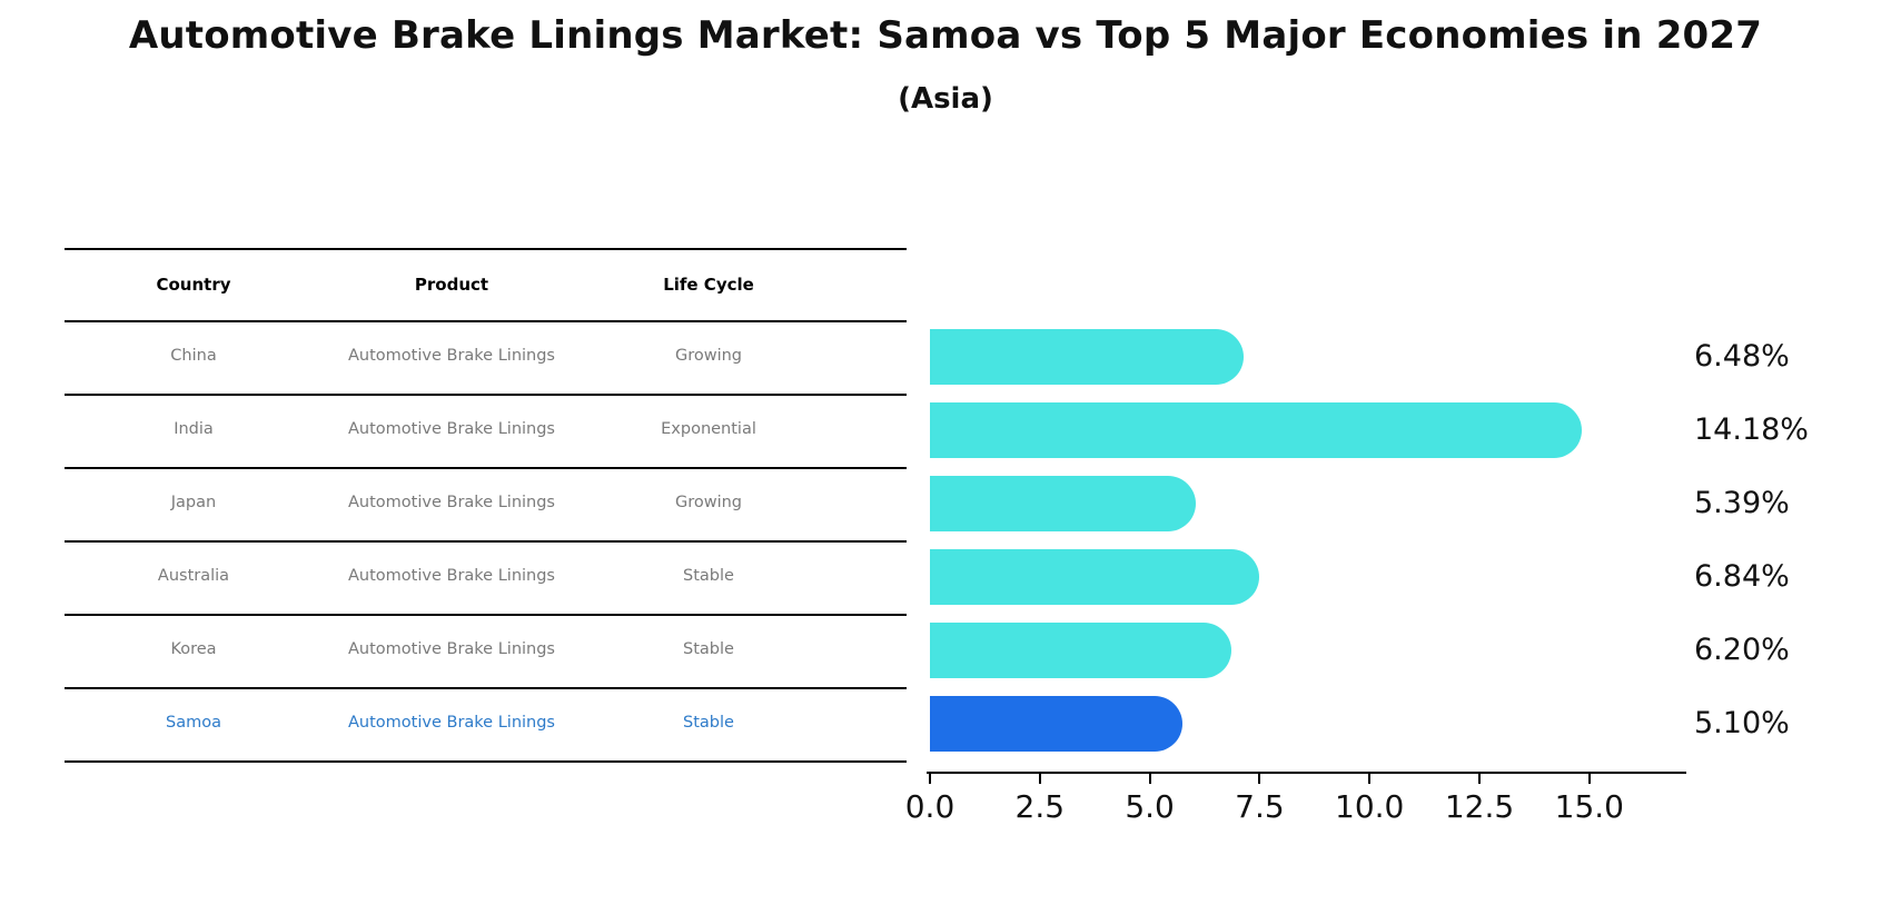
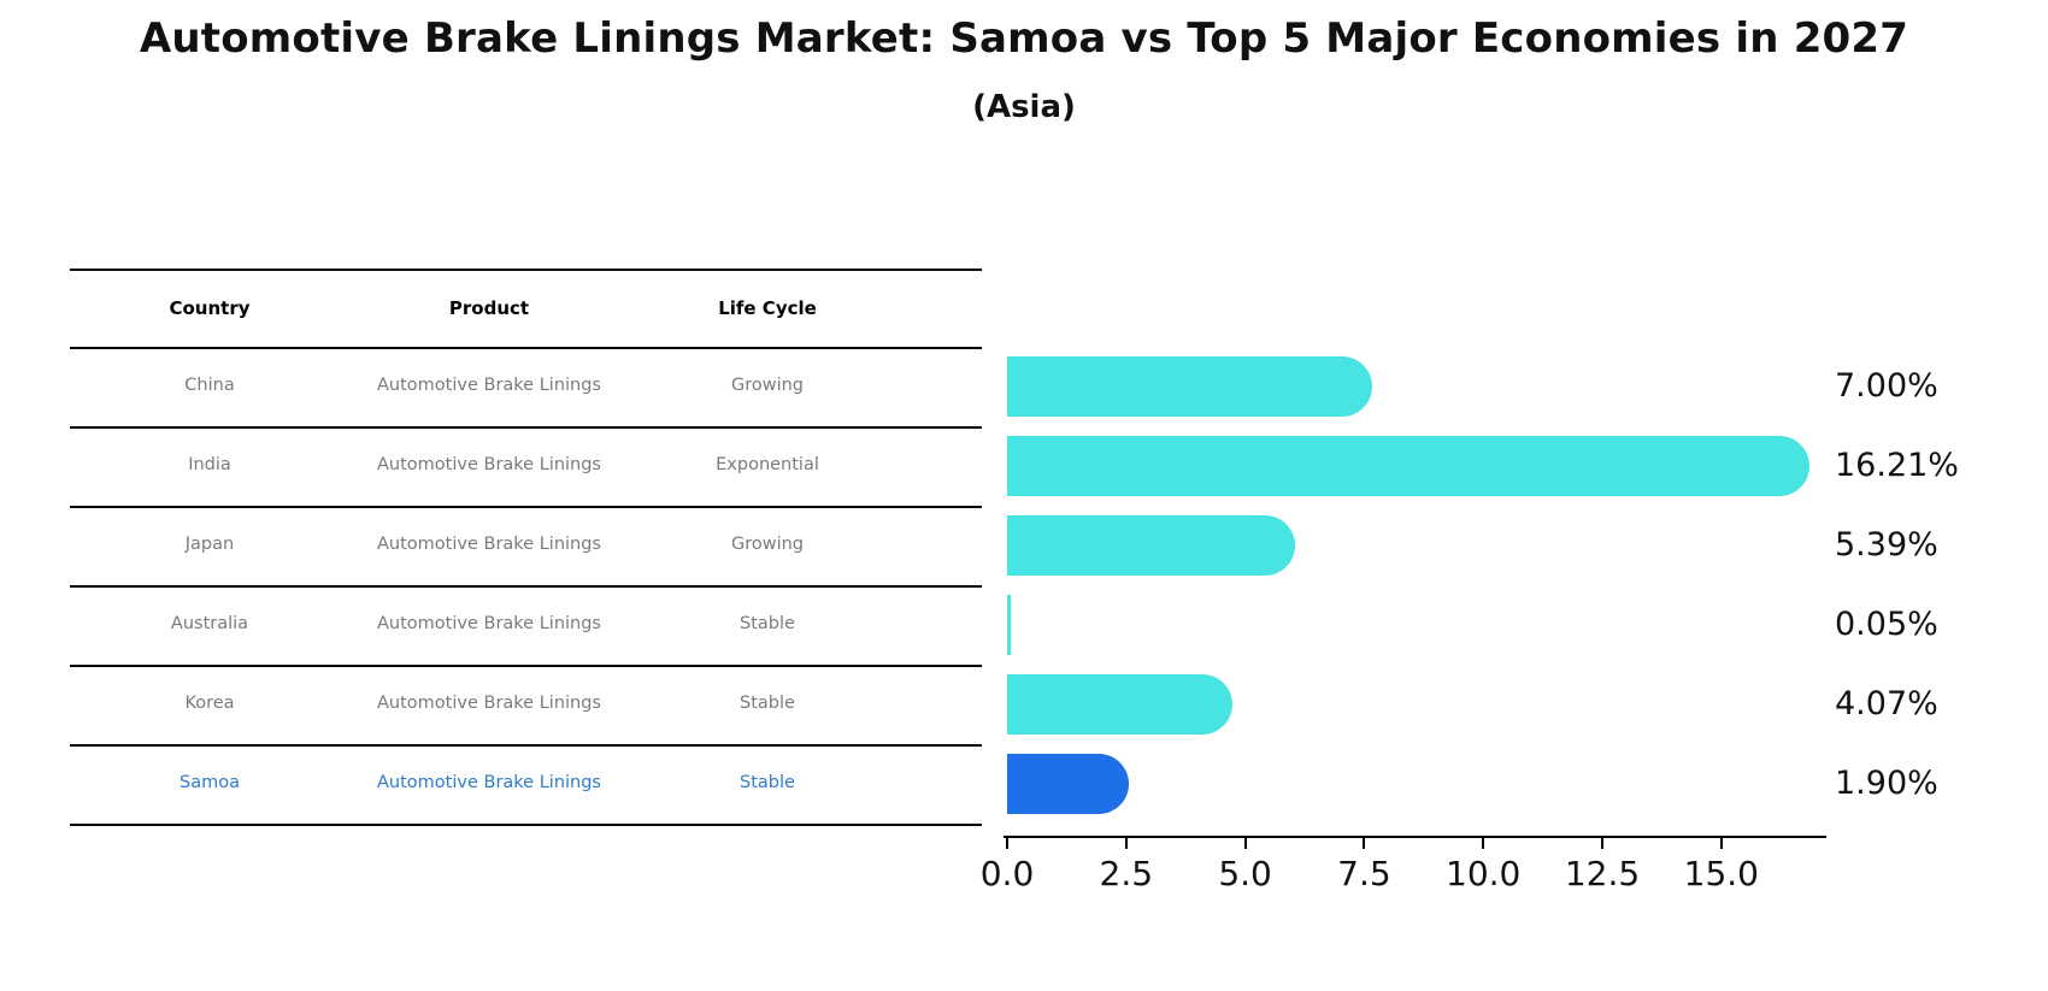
China: 6.48% -> 7.00%
India: 14.18% -> 16.21%
Australia: 6.84% -> 0.05%
Korea: 6.20% -> 4.07%
Samoa: 5.10% -> 1.90%
